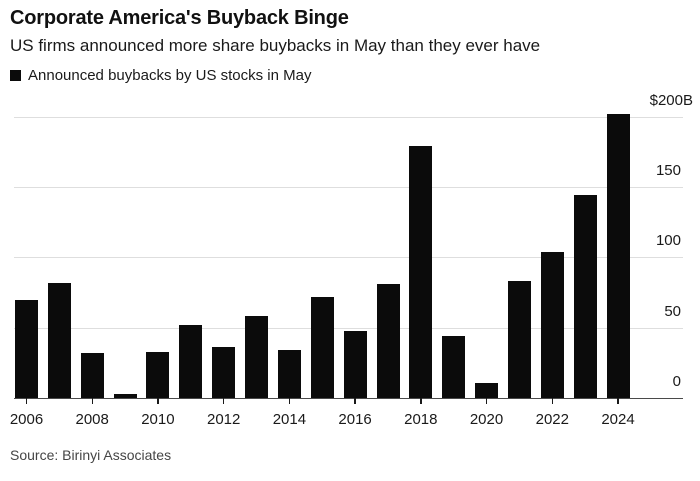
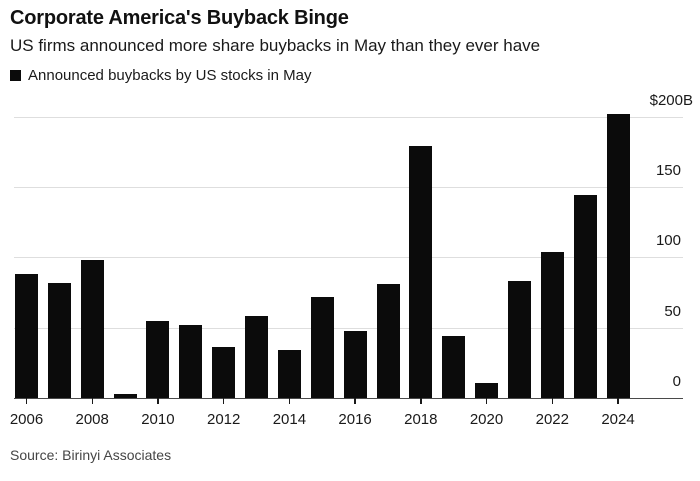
2006: 70 -> 88
2008: 32 -> 98
2010: 33 -> 55
